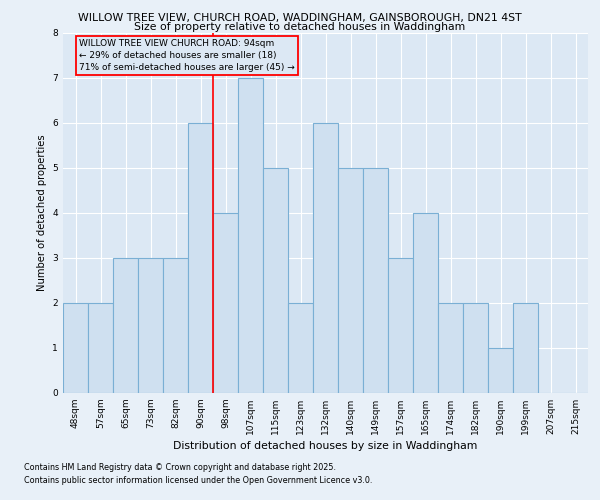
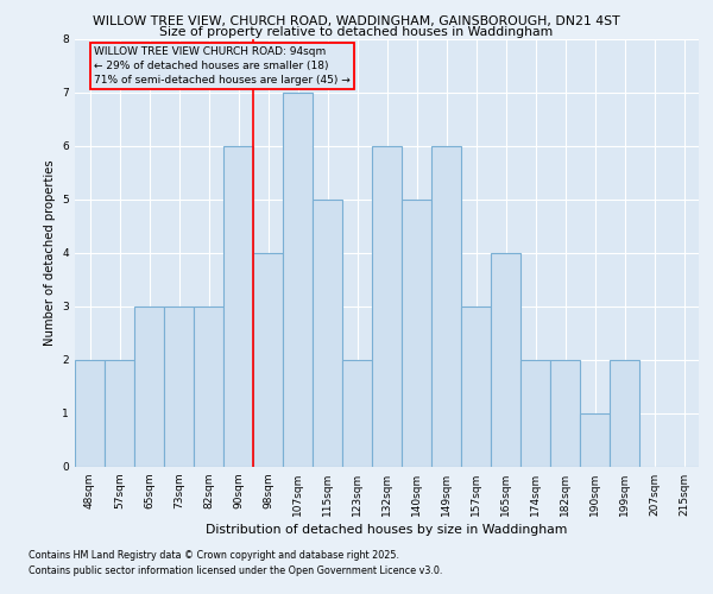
149sqm: 5 -> 6
